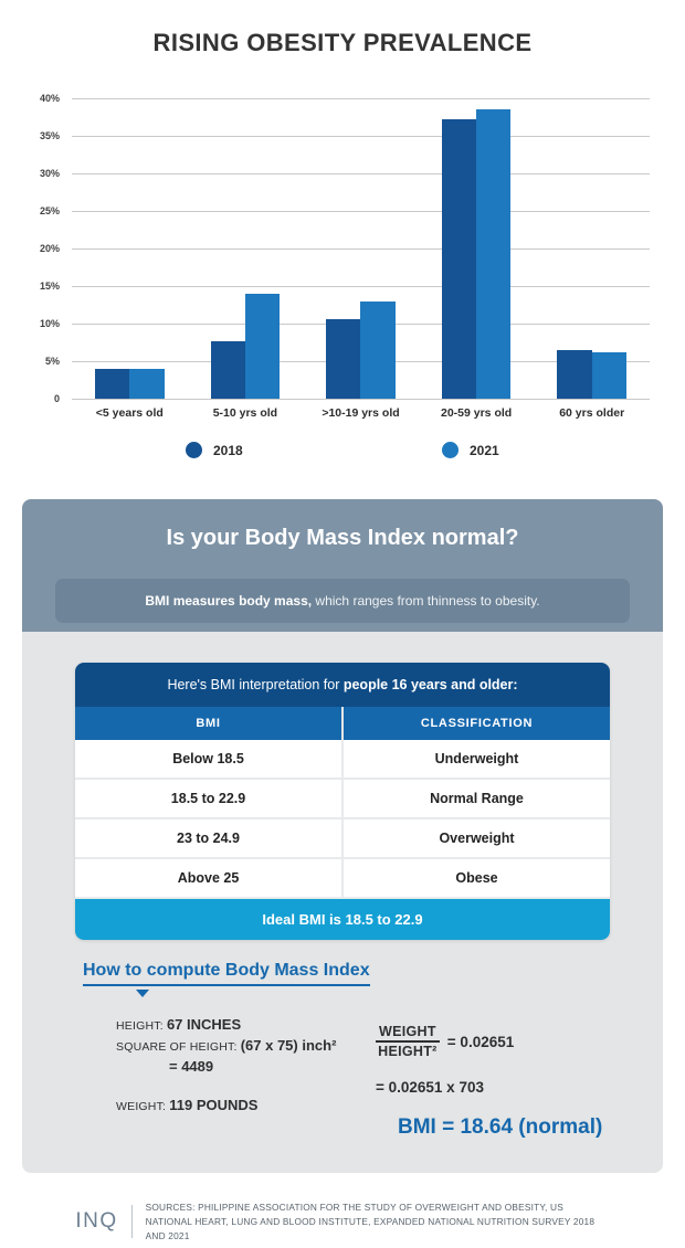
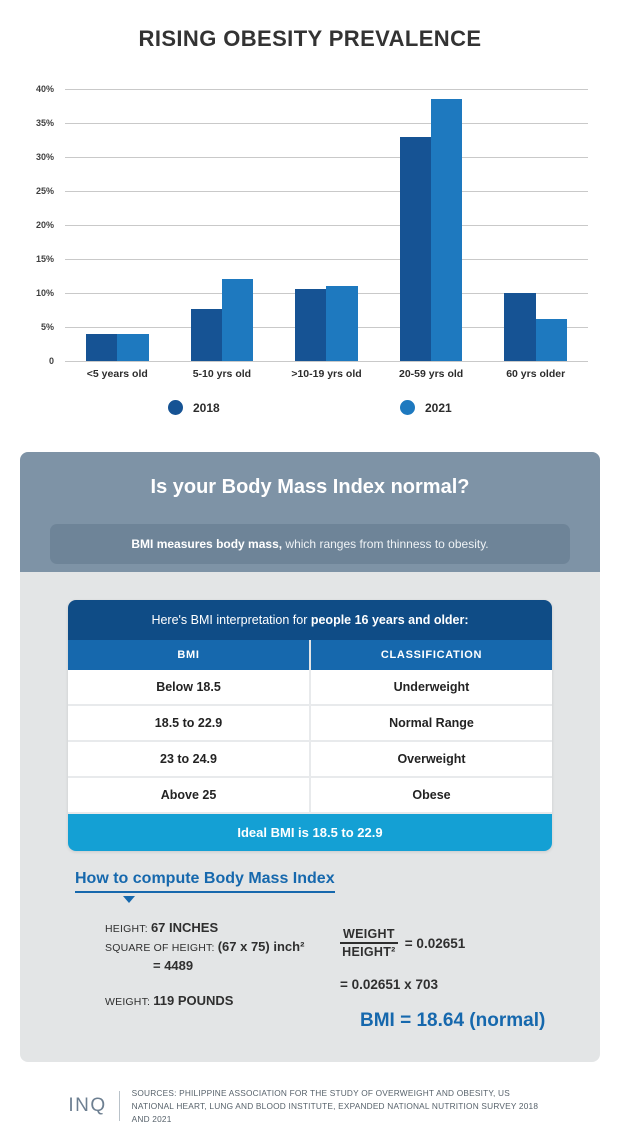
2021/5-10 yrs old: 14% -> 12%
2021/>10-19 yrs old: 13% -> 11%
2018/20-59 yrs old: 37% -> 33%
2018/60 yrs older: 6% -> 10%
